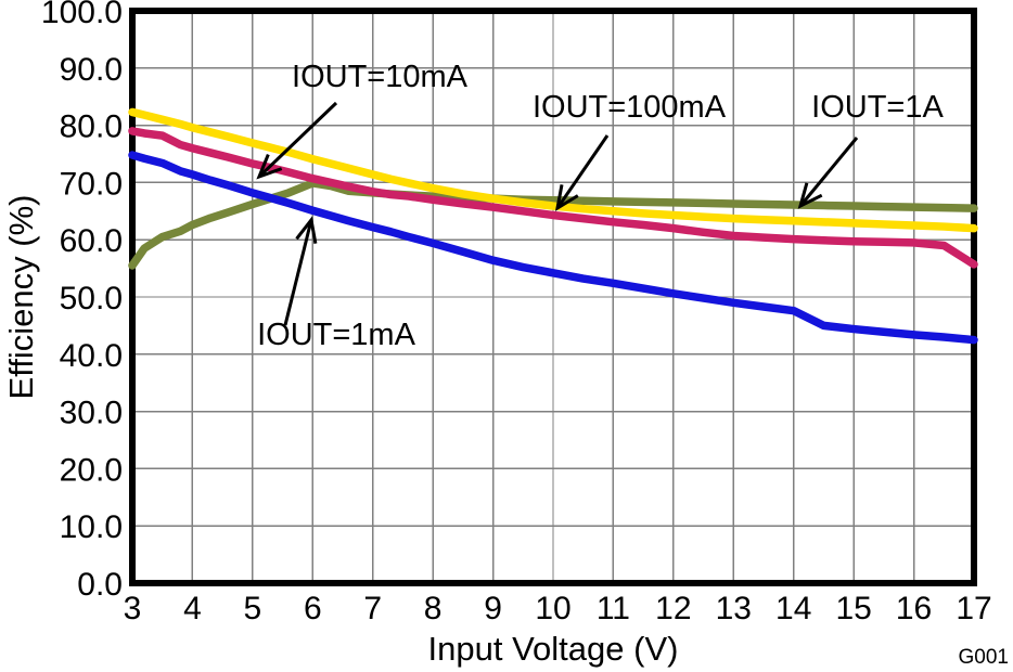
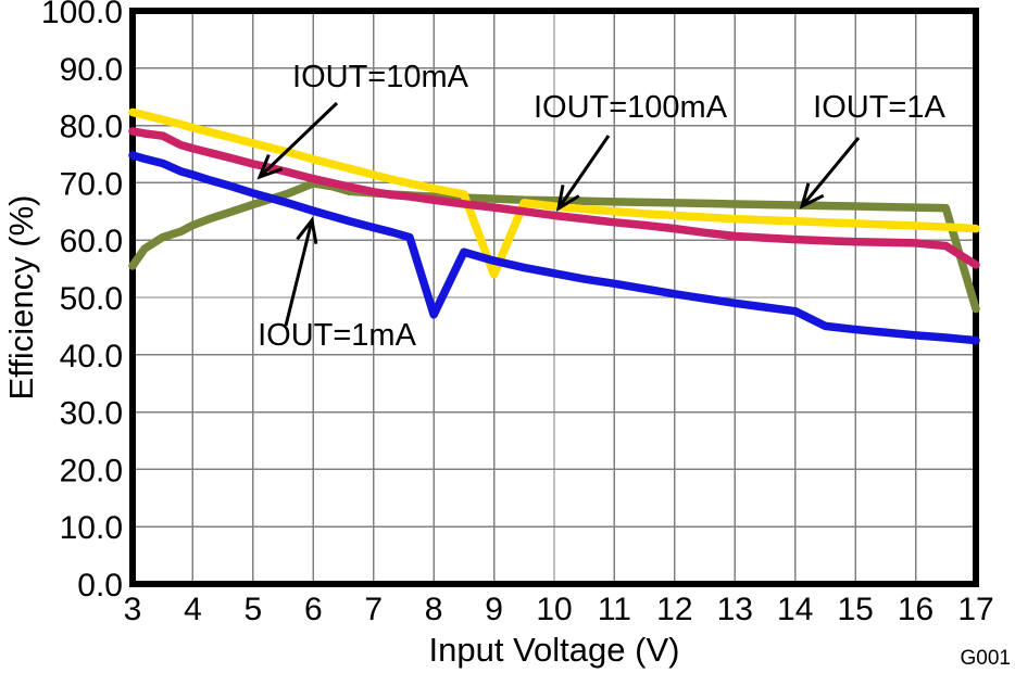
IOUT=1mA/8: 59 -> 47
IOUT=100mA/9: 67 -> 54
IOUT=1A/17: 66 -> 48
